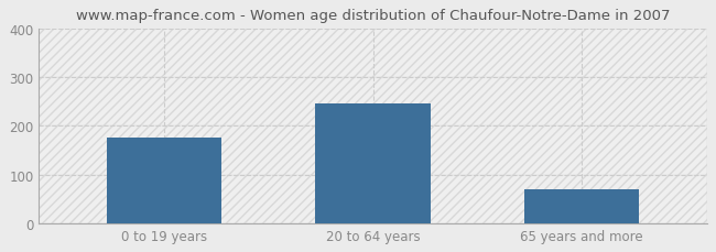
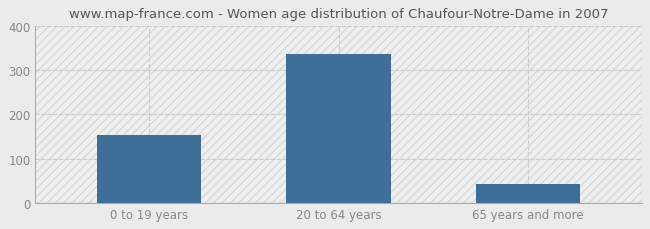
0 to 19 years: 175 -> 152
20 to 64 years: 245 -> 335
65 years and more: 70 -> 42
